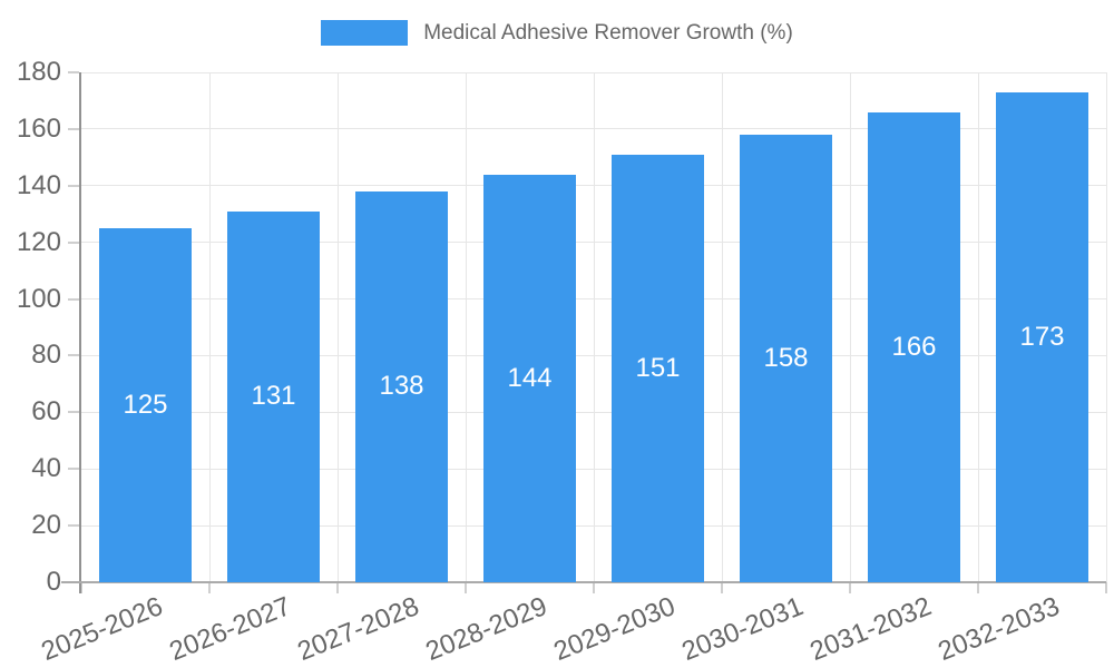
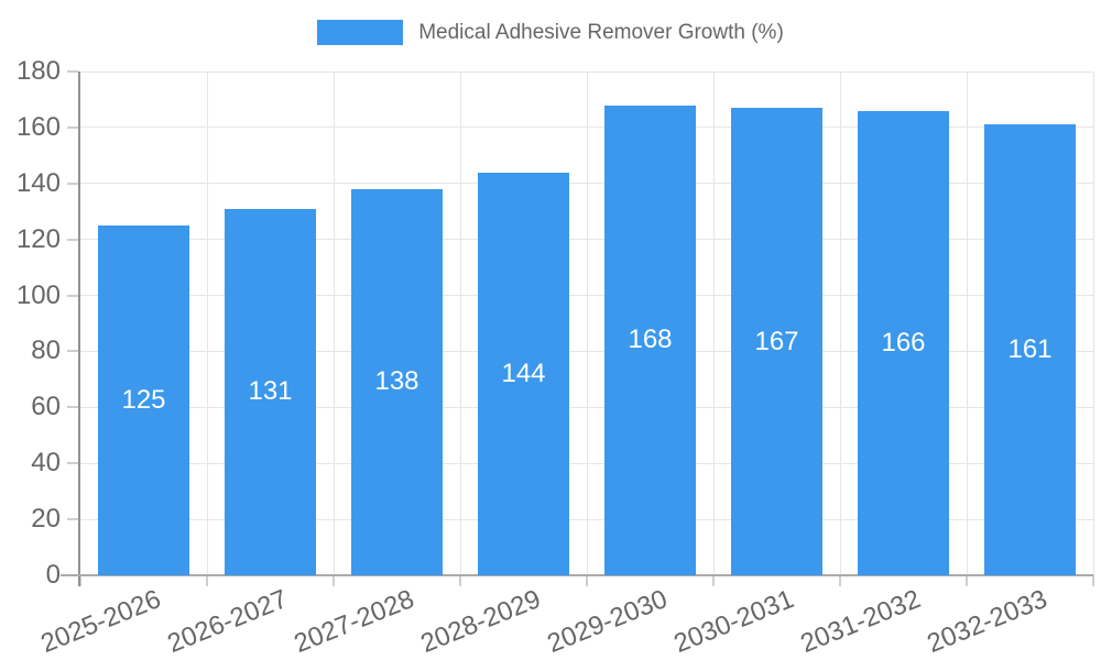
2029-2030: 151 -> 168
2030-2031: 158 -> 167
2032-2033: 173 -> 161
